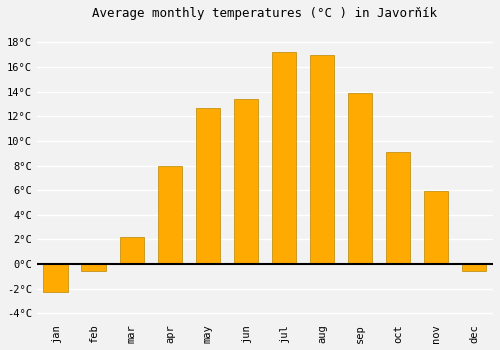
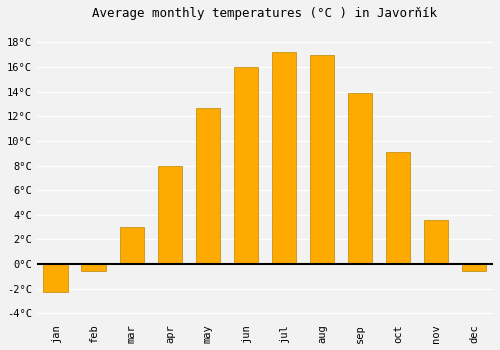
mar: 2.2°C -> 3.0°C
jun: 13.4°C -> 16.0°C
nov: 5.9°C -> 3.6°C
